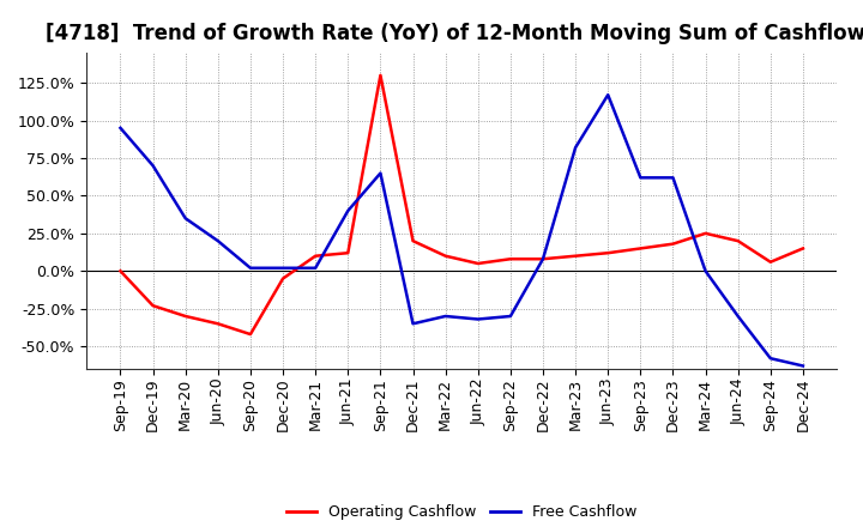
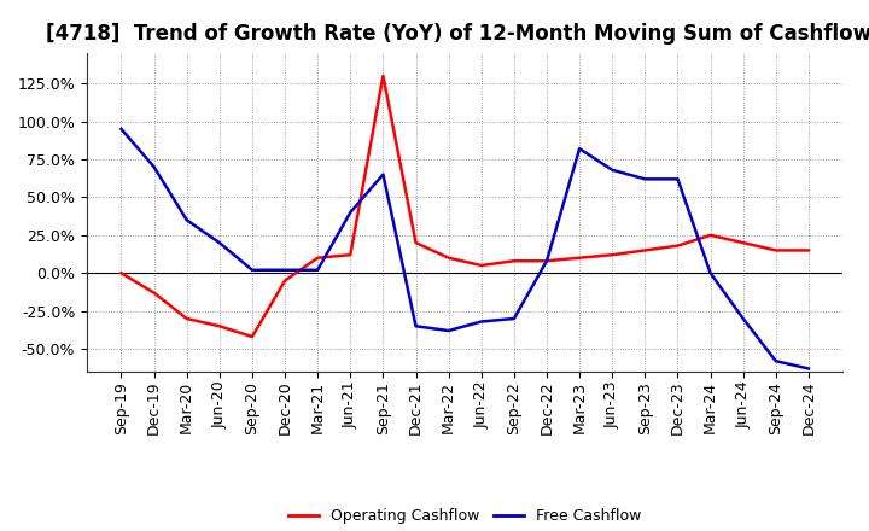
Operating Cashflow/Dec-19: -23% -> -13%
Free Cashflow/Mar-22: -30% -> -38%
Free Cashflow/Jun-23: 117% -> 68%
Operating Cashflow/Sep-24: 6% -> 15%
